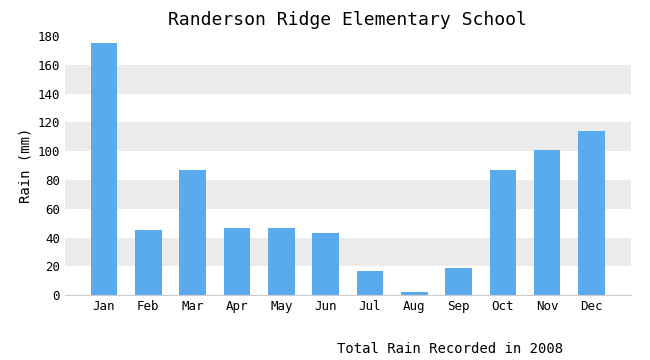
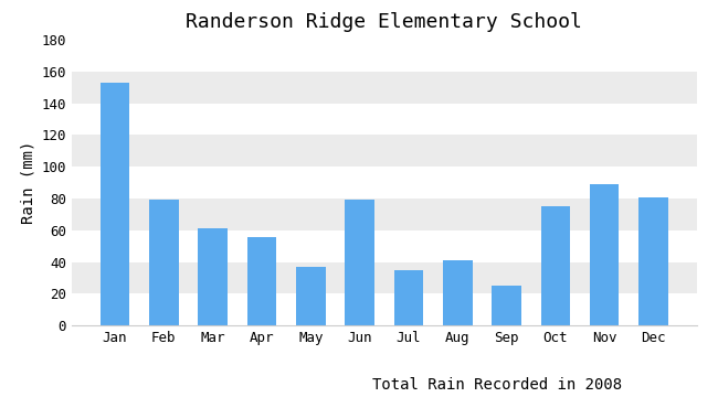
Jan: 175 -> 153
Feb: 45 -> 79
Mar: 87 -> 61
Apr: 47 -> 56
May: 47 -> 37
Jun: 43 -> 79
Jul: 17 -> 35
Aug: 2 -> 41
Sep: 19 -> 25
Oct: 87 -> 75
Nov: 101 -> 89
Dec: 114 -> 81
